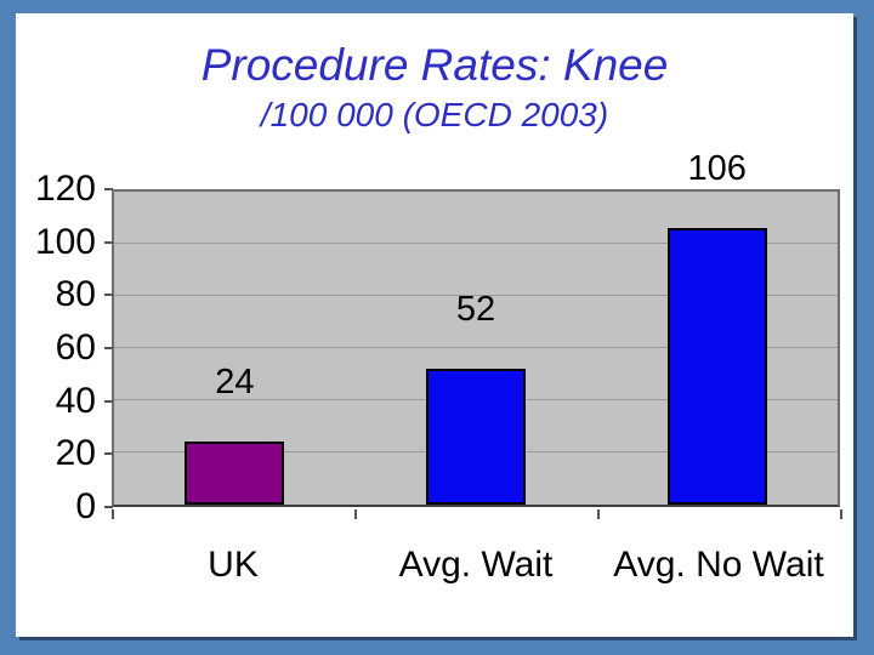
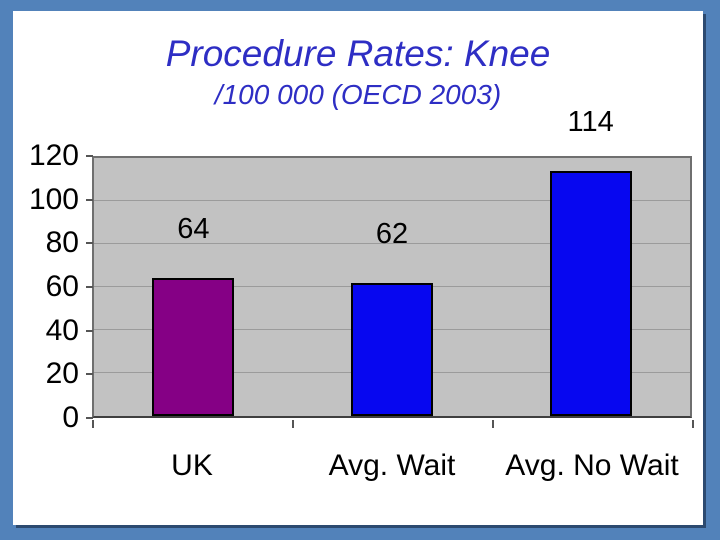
UK: 24 -> 64
Avg. Wait: 52 -> 62
Avg. No Wait: 106 -> 114
